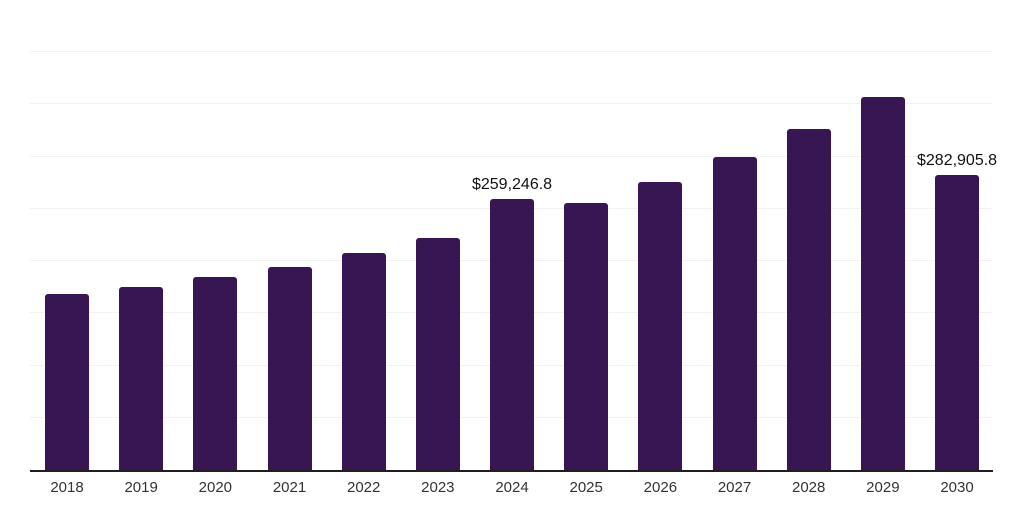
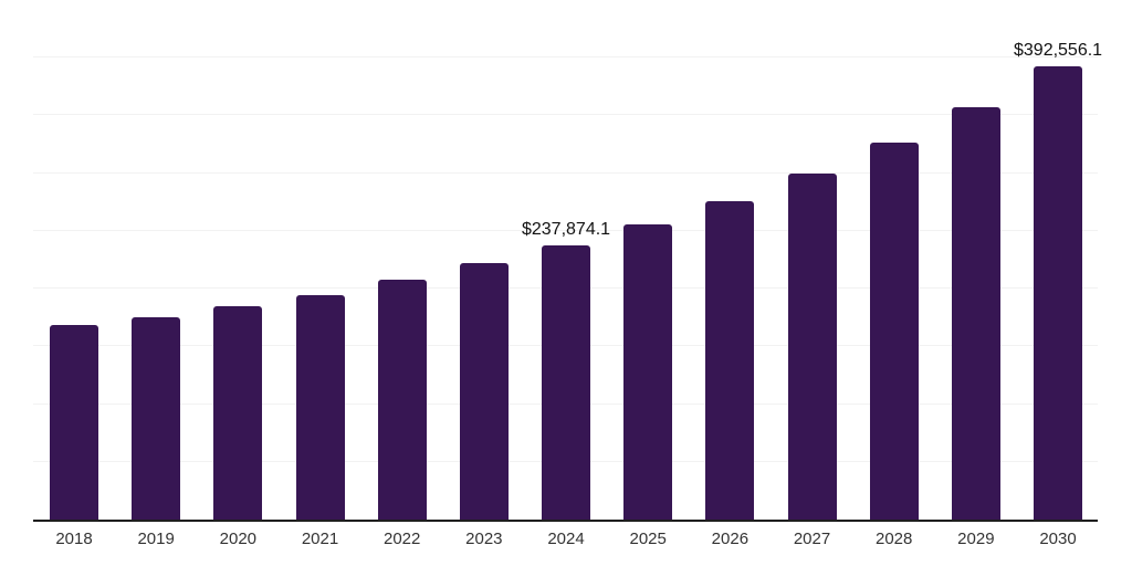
2024: $259,246.8 -> $237,874.1
2030: $282,905.8 -> $392,556.1
